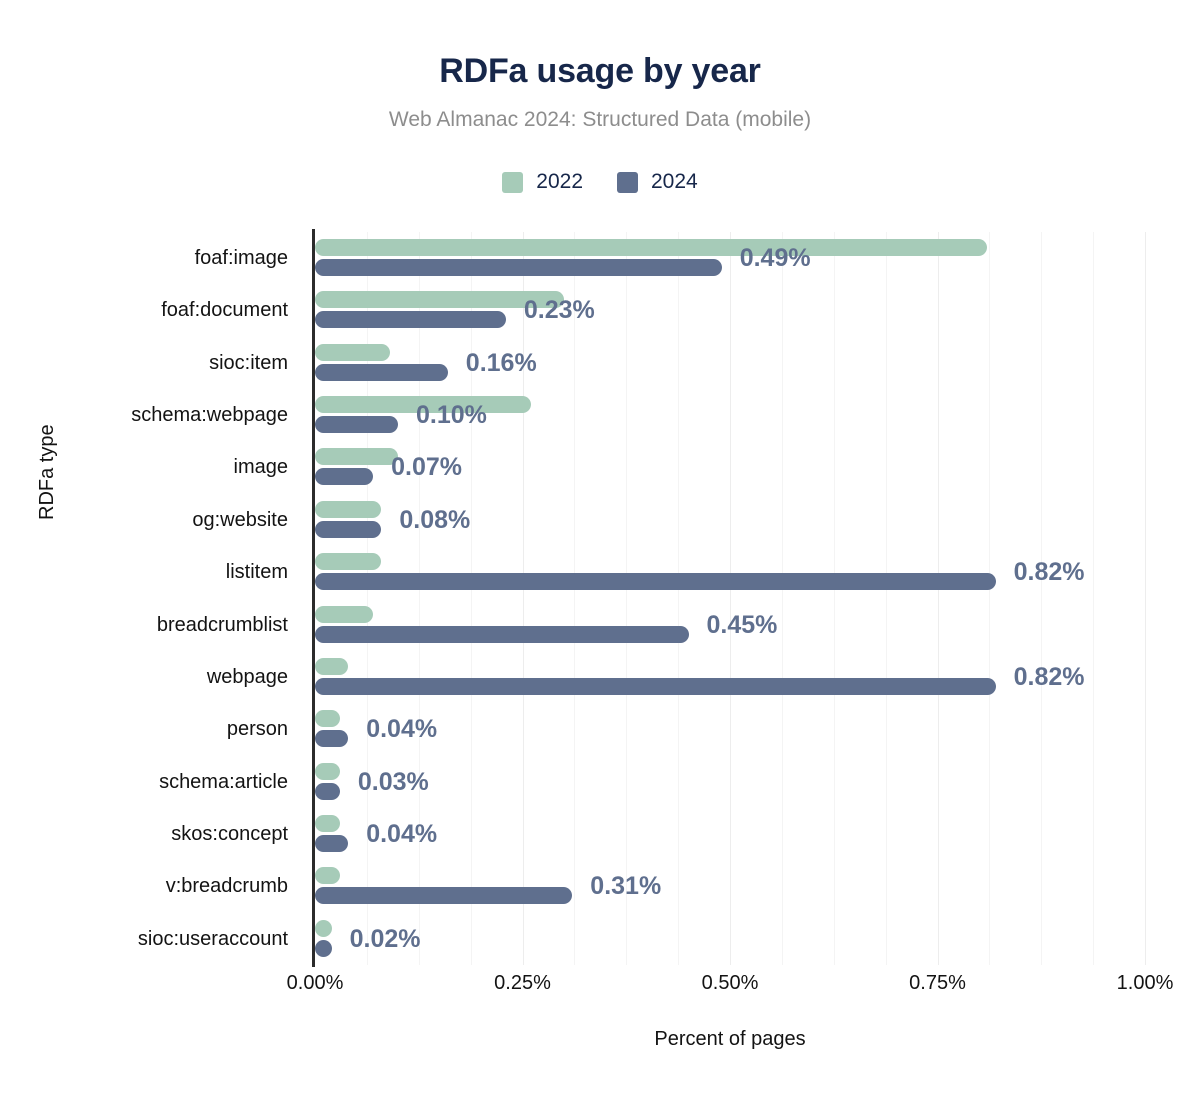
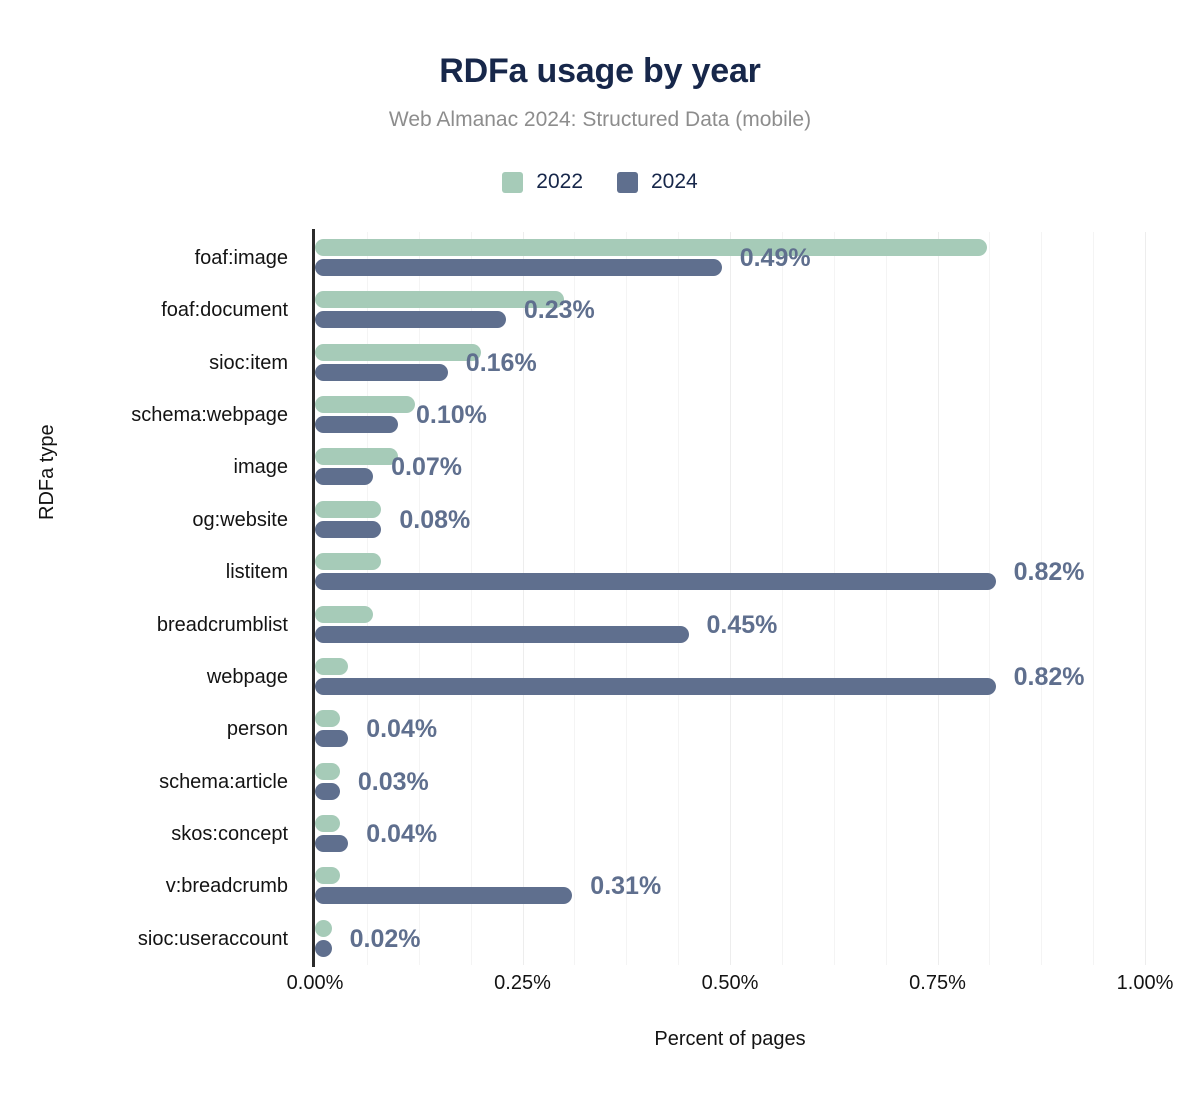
2022/sioc:item: 0.09% -> 0.20%
2022/schema:webpage: 0.26% -> 0.12%
